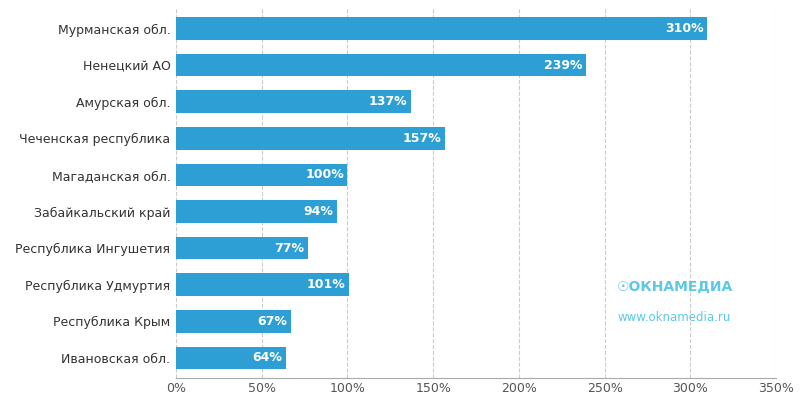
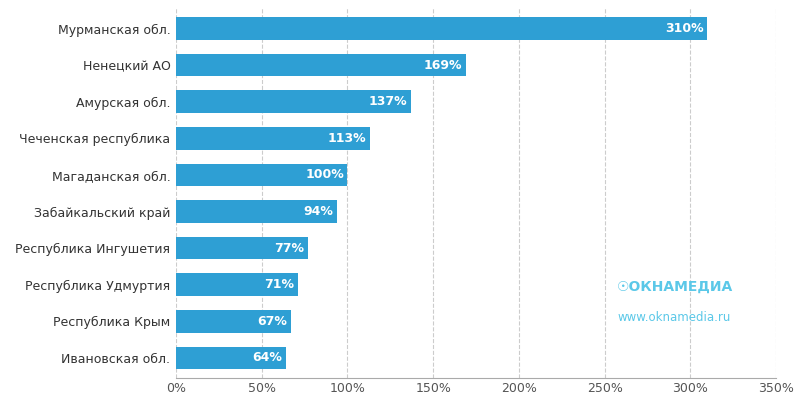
Ненецкий АО: 239% -> 169%
Чеченская республика: 157% -> 113%
Республика Удмуртия: 101% -> 71%
